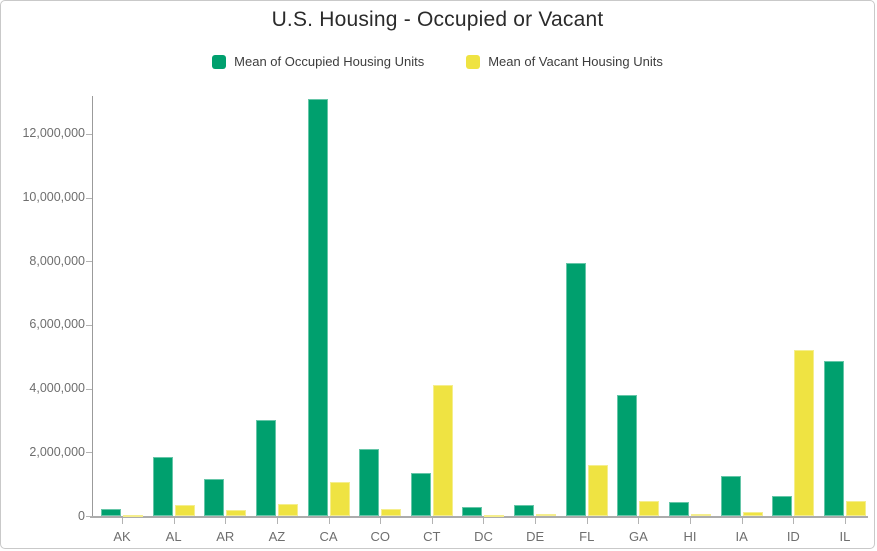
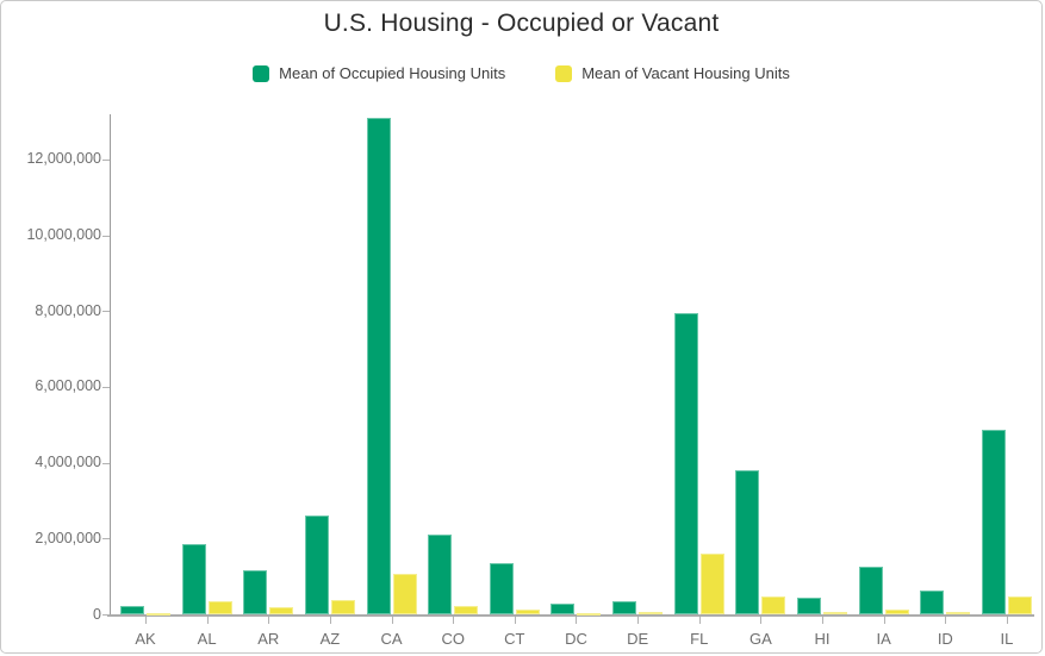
Mean of Occupied Housing Units/AZ: 3000000 -> 2600000
Mean of Vacant Housing Units/CT: 4100000 -> 100000
Mean of Vacant Housing Units/ID: 5200000 -> 100000
